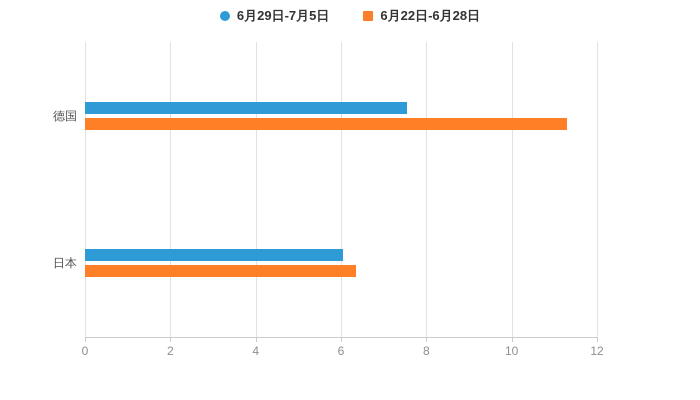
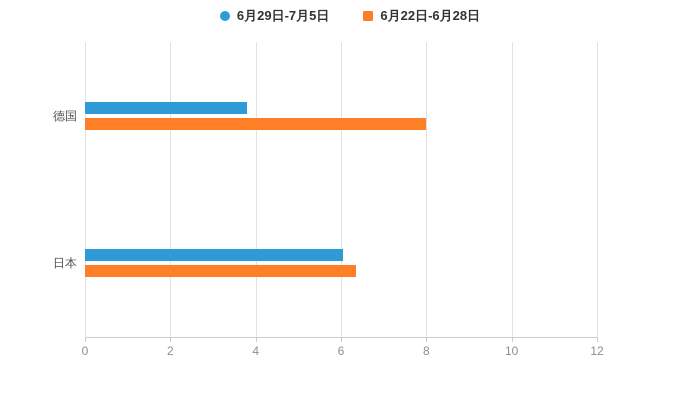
6月29日-7月5日/德国: 7.5 -> 3.8
6月22日-6月28日/德国: 11.3 -> 8.0
